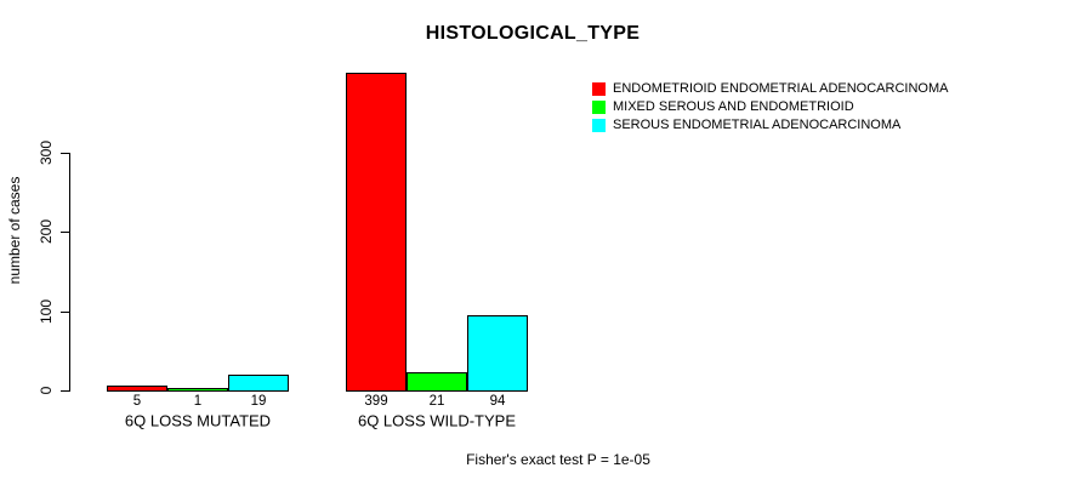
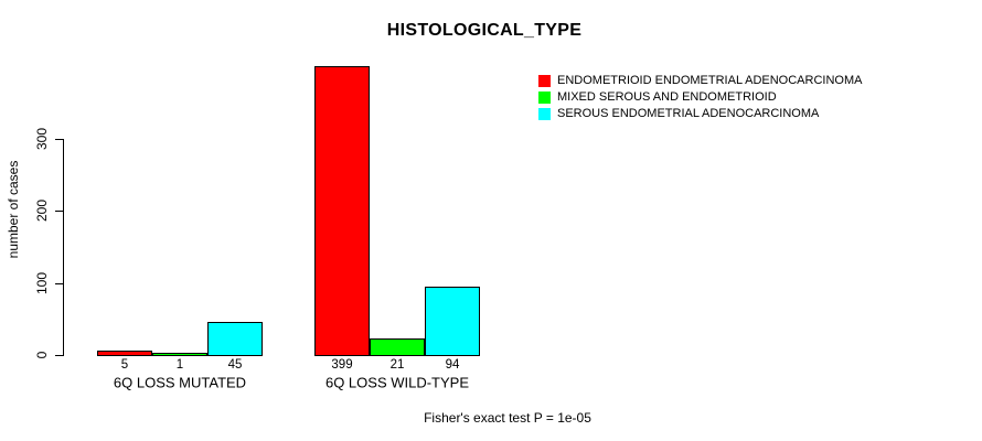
SEROUS ENDOMETRIAL ADENOCARCINOMA/6Q LOSS MUTATED: 19 -> 45
